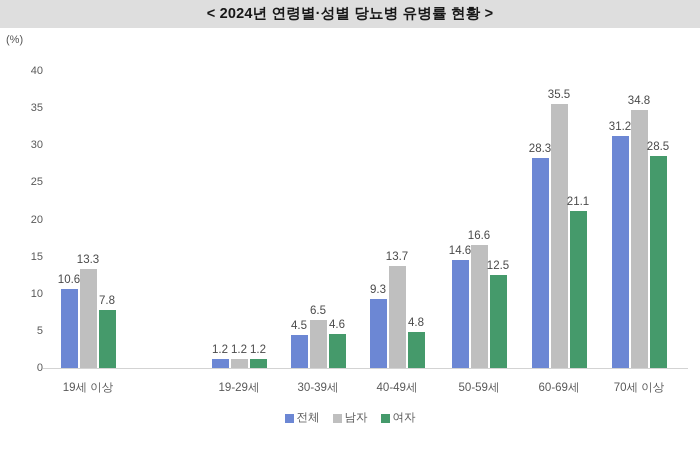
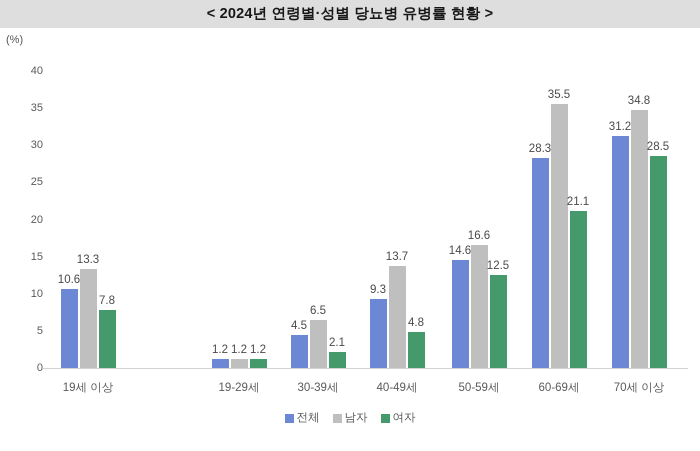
여자/30-39세: 4.6 -> 2.1
